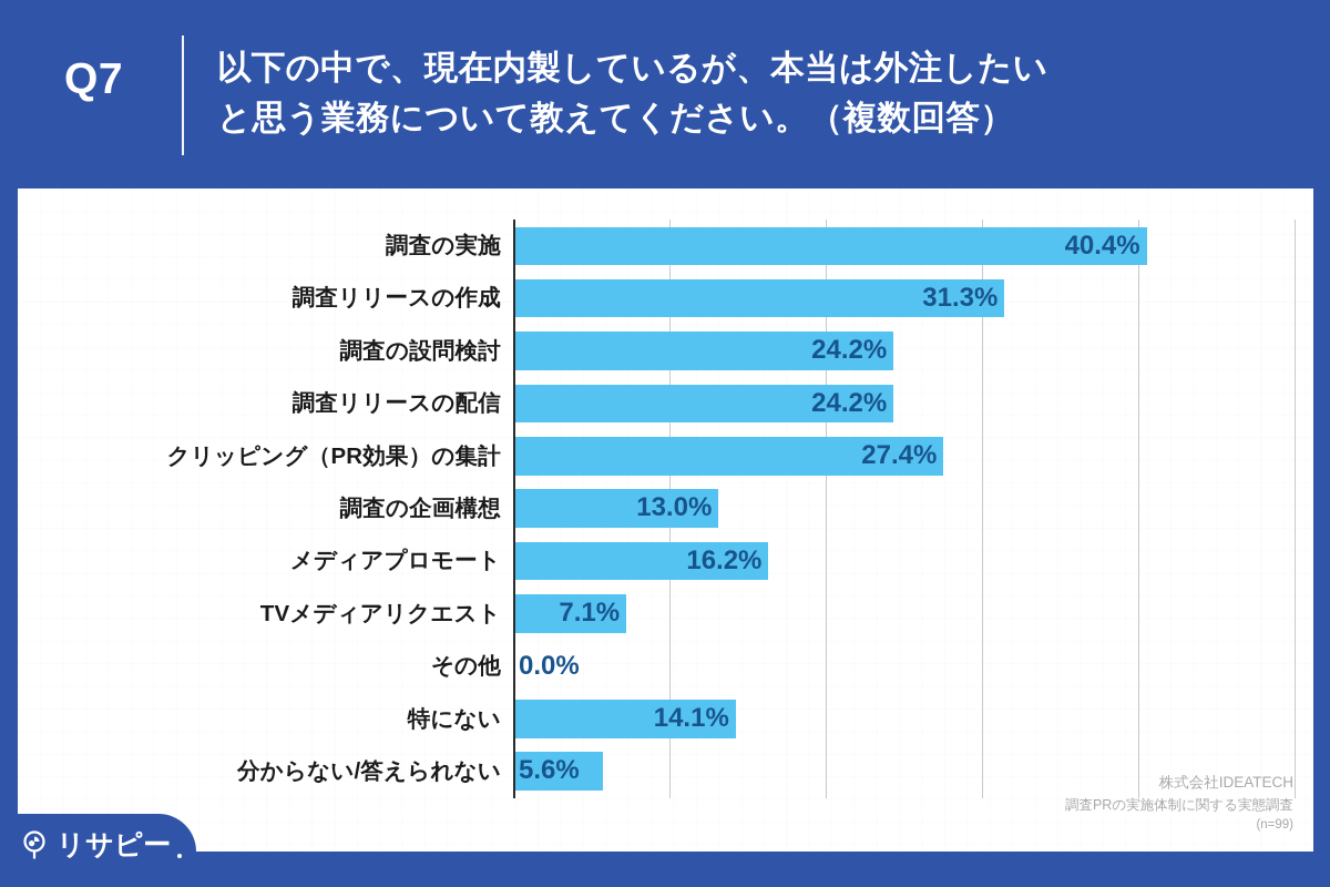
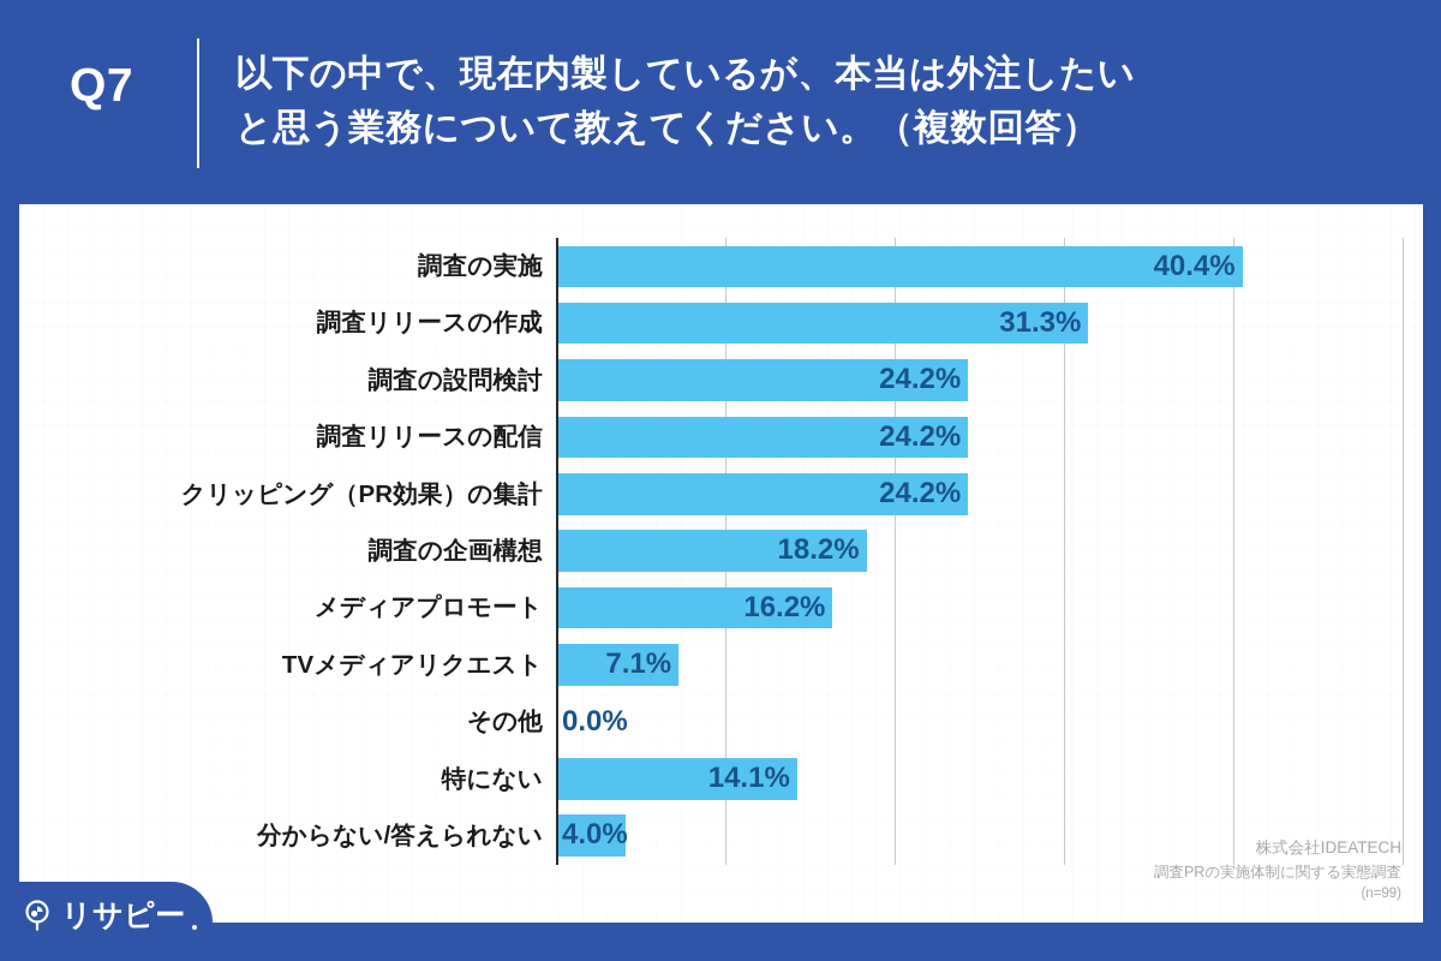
クリッピング（PR効果）の集計: 27.4% -> 24.2%
調査の企画構想: 13.0% -> 18.2%
分からない/答えられない: 5.6% -> 4.0%
